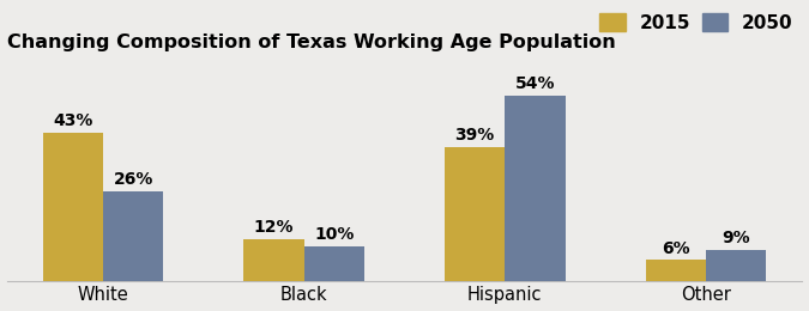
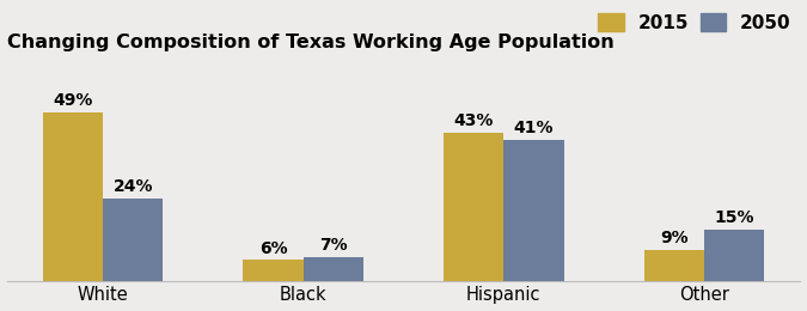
2015/White: 43% -> 49%
2050/White: 26% -> 24%
2015/Black: 12% -> 6%
2050/Black: 10% -> 7%
2015/Hispanic: 39% -> 43%
2050/Hispanic: 54% -> 41%
2015/Other: 6% -> 9%
2050/Other: 9% -> 15%
